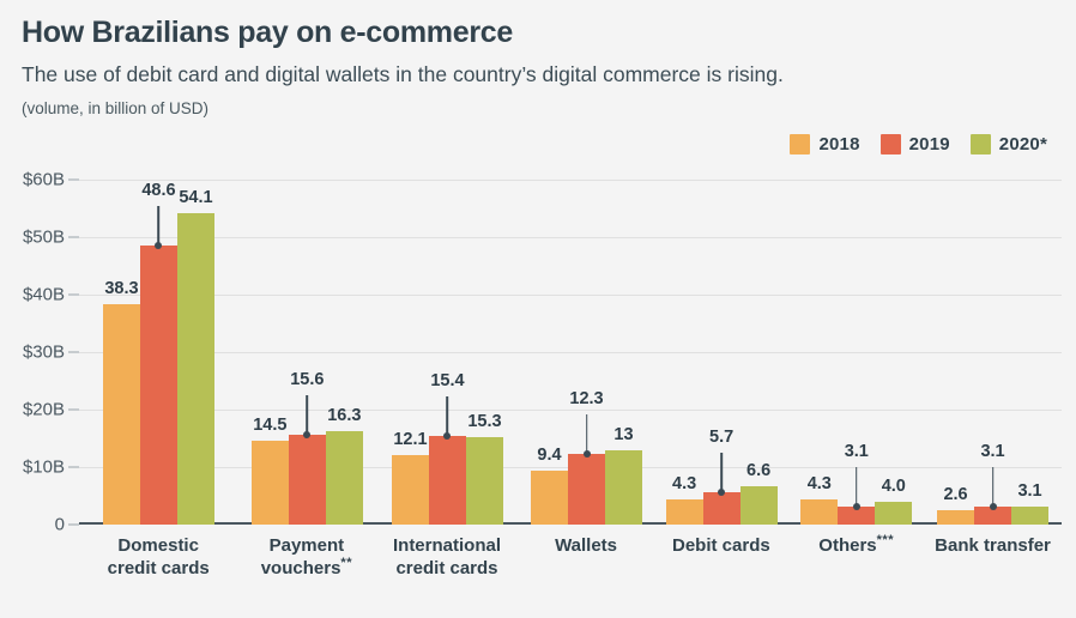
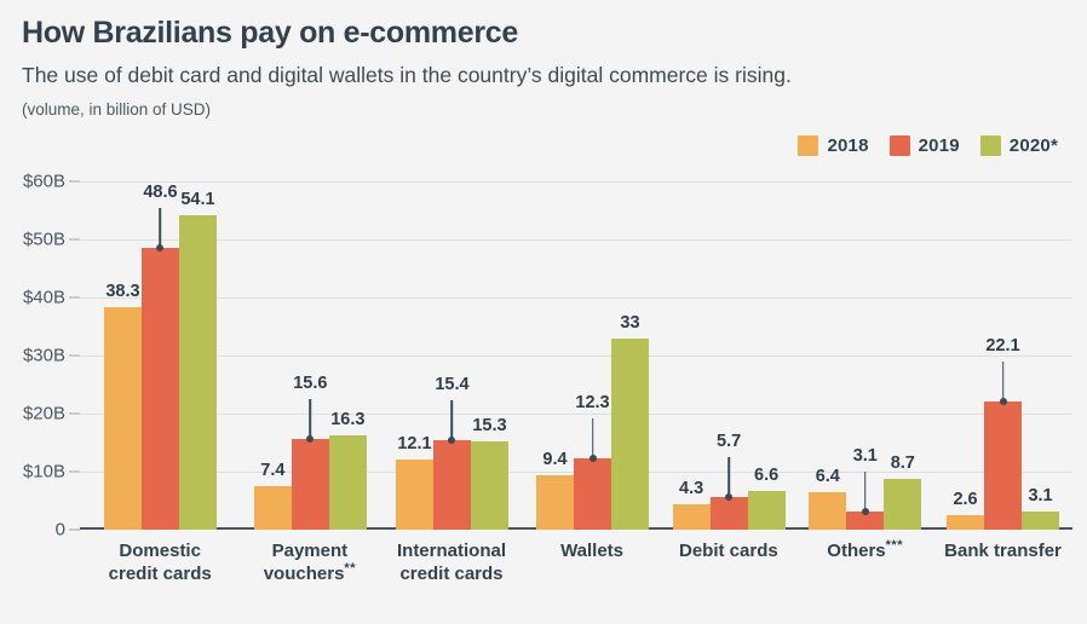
2018/Payment vouchers**: 14.5 -> 7.4
2020*/Wallets: 13 -> 33
2018/Others***: 4.3 -> 6.4
2020*/Others***: 4.0 -> 8.7
2019/Bank transfer: 3.1 -> 22.1
